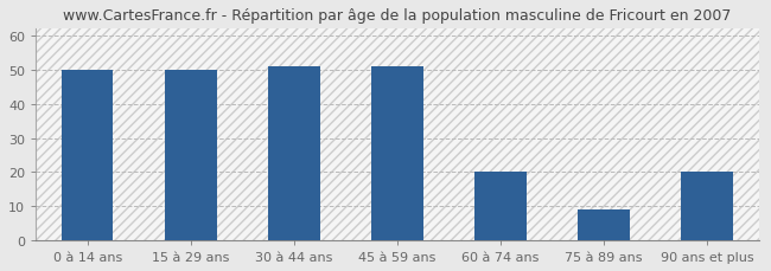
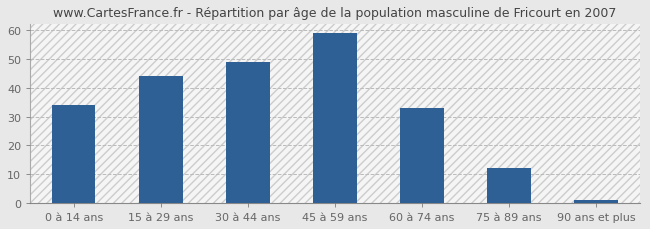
0 à 14 ans: 50 -> 34
15 à 29 ans: 50 -> 44
30 à 44 ans: 51 -> 49
45 à 59 ans: 51 -> 59
60 à 74 ans: 20 -> 33
75 à 89 ans: 9 -> 12
90 ans et plus: 20 -> 1
